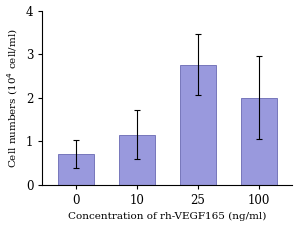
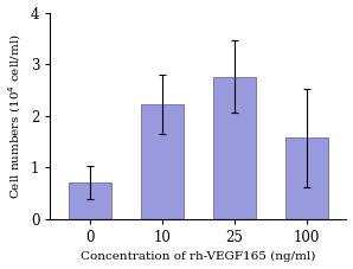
10: 1.15 -> 2.22
100: 2.00 -> 1.57
